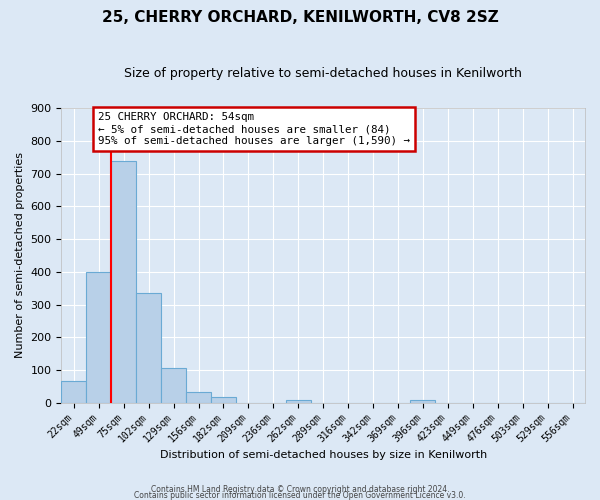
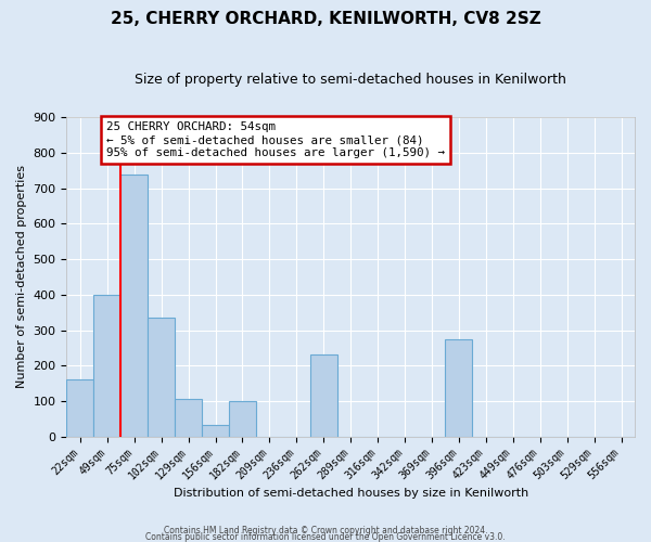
22sqm: 65 -> 160
182sqm: 16 -> 100
262sqm: 8 -> 230
396sqm: 8 -> 275
